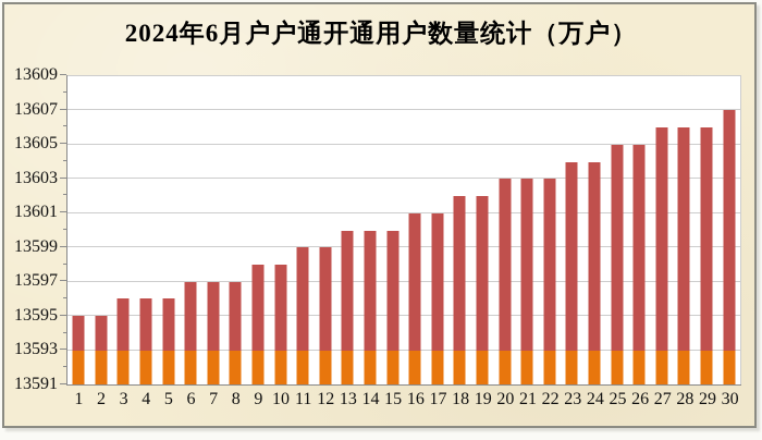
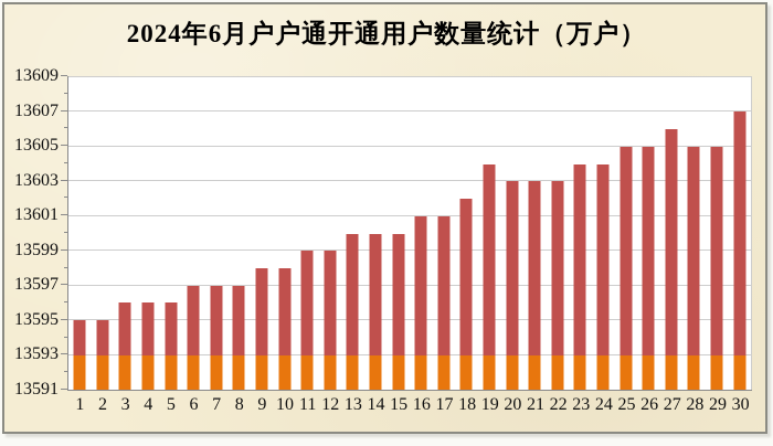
19: 13602 -> 13604
28: 13606 -> 13605
29: 13606 -> 13605
